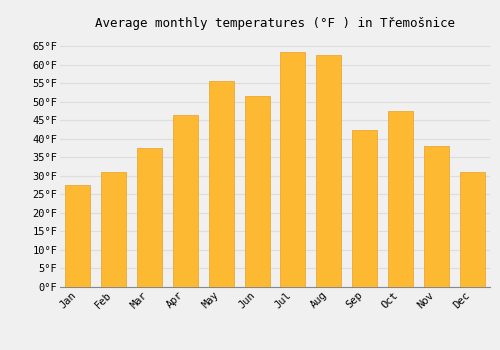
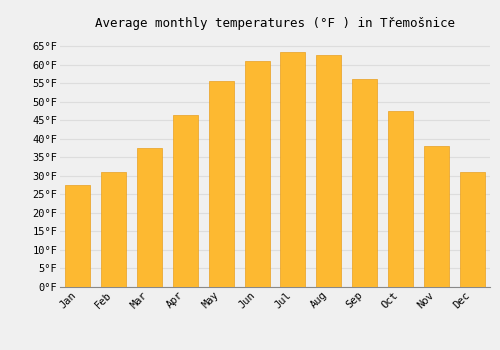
Jun: 51.5°F -> 61.0°F
Sep: 42.5°F -> 56.0°F
